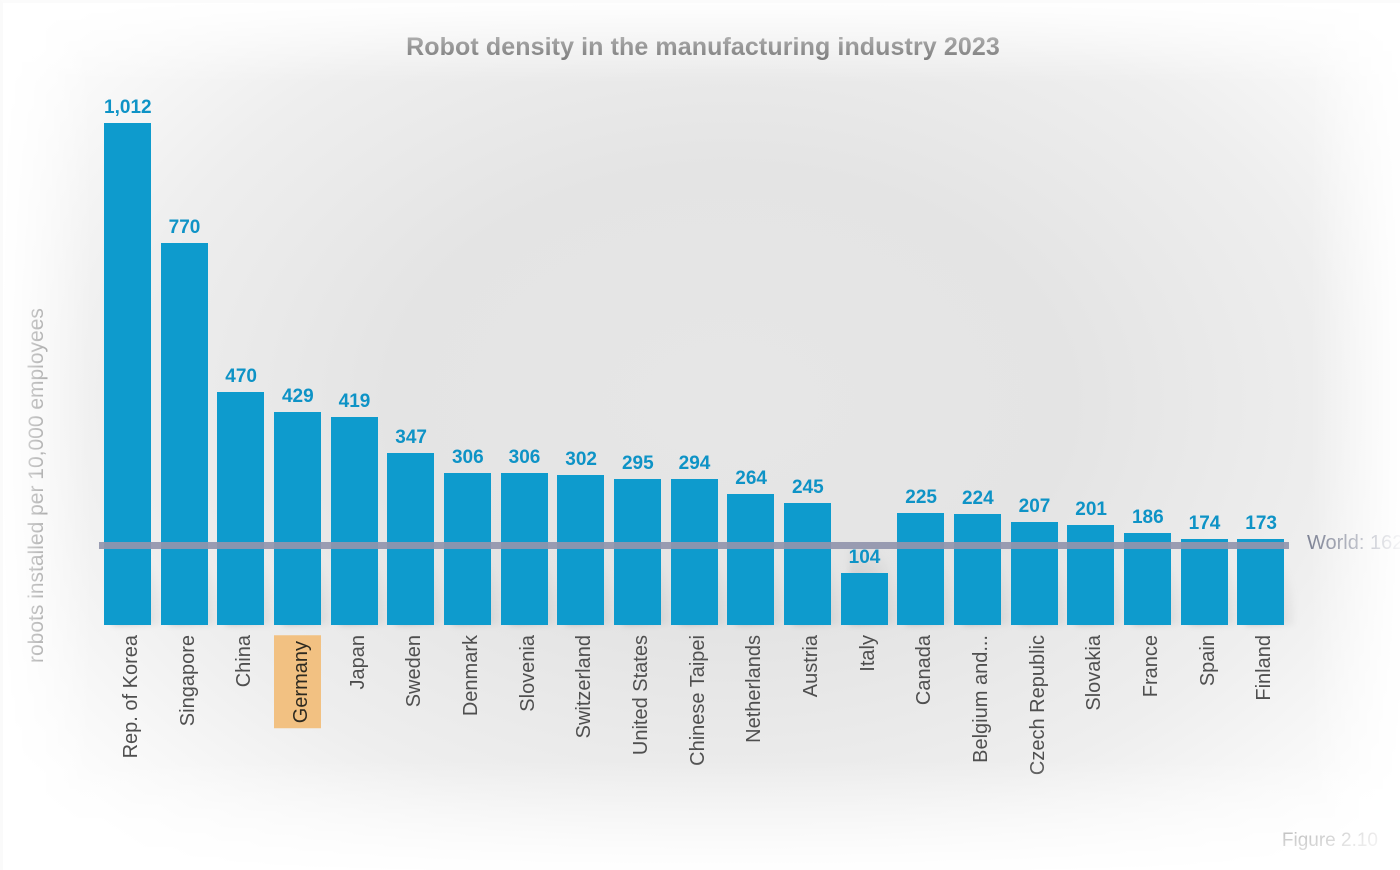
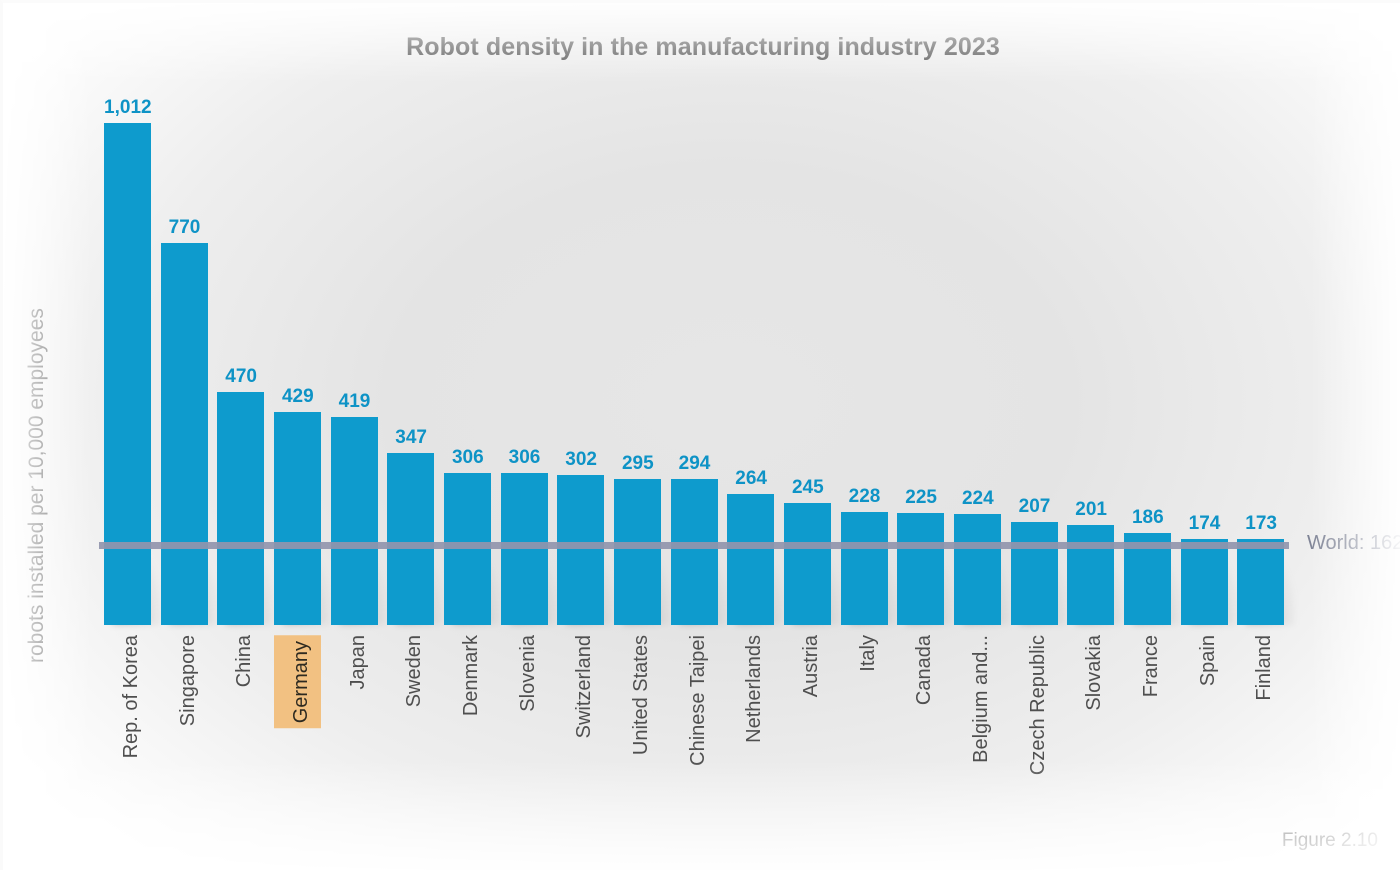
Italy: 104 -> 228
